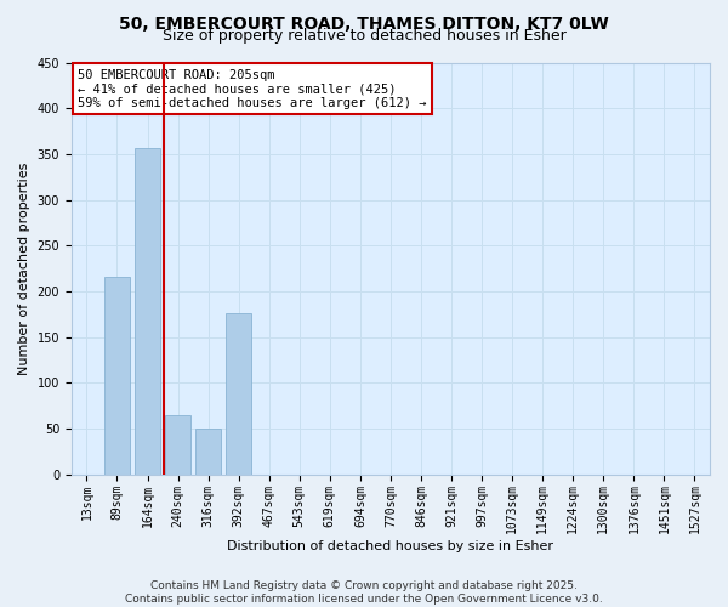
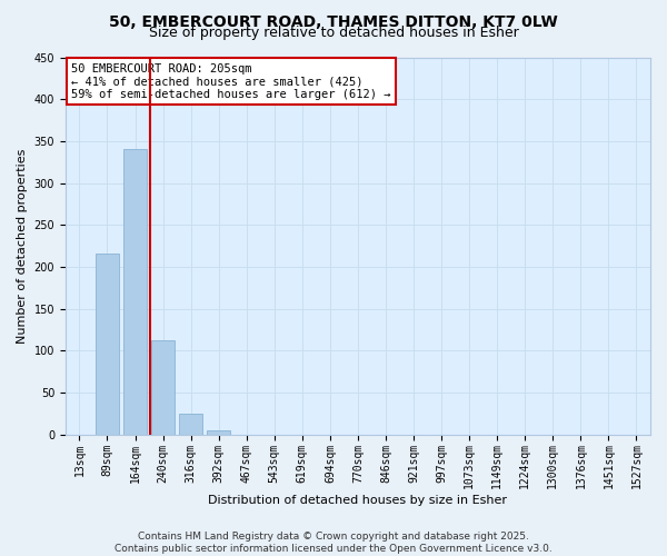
164sqm: 356 -> 340
240sqm: 64 -> 113
316sqm: 50 -> 25
392sqm: 176 -> 5
